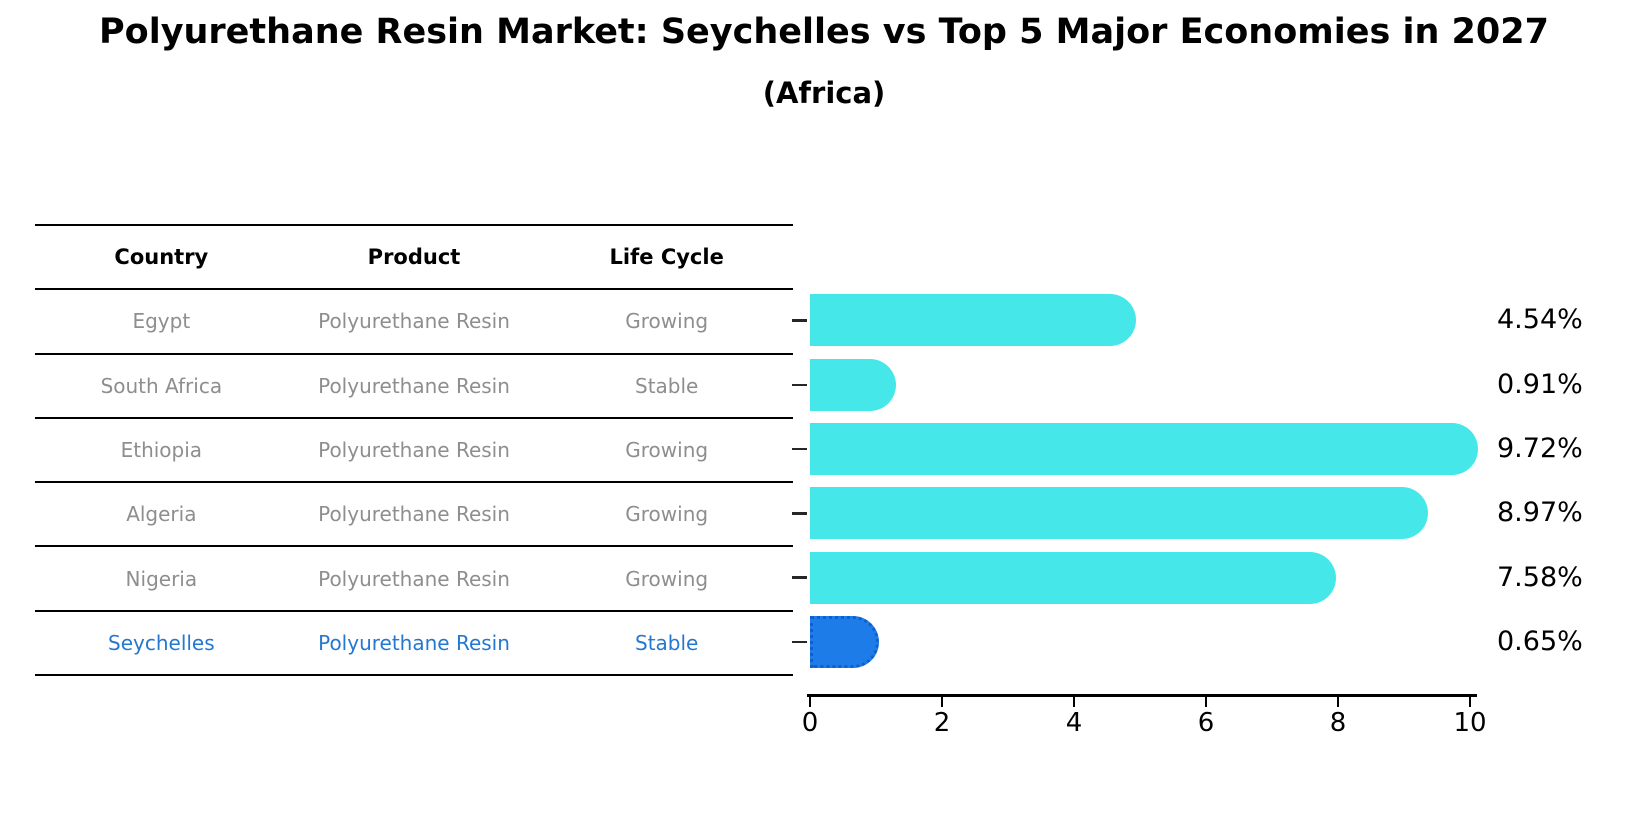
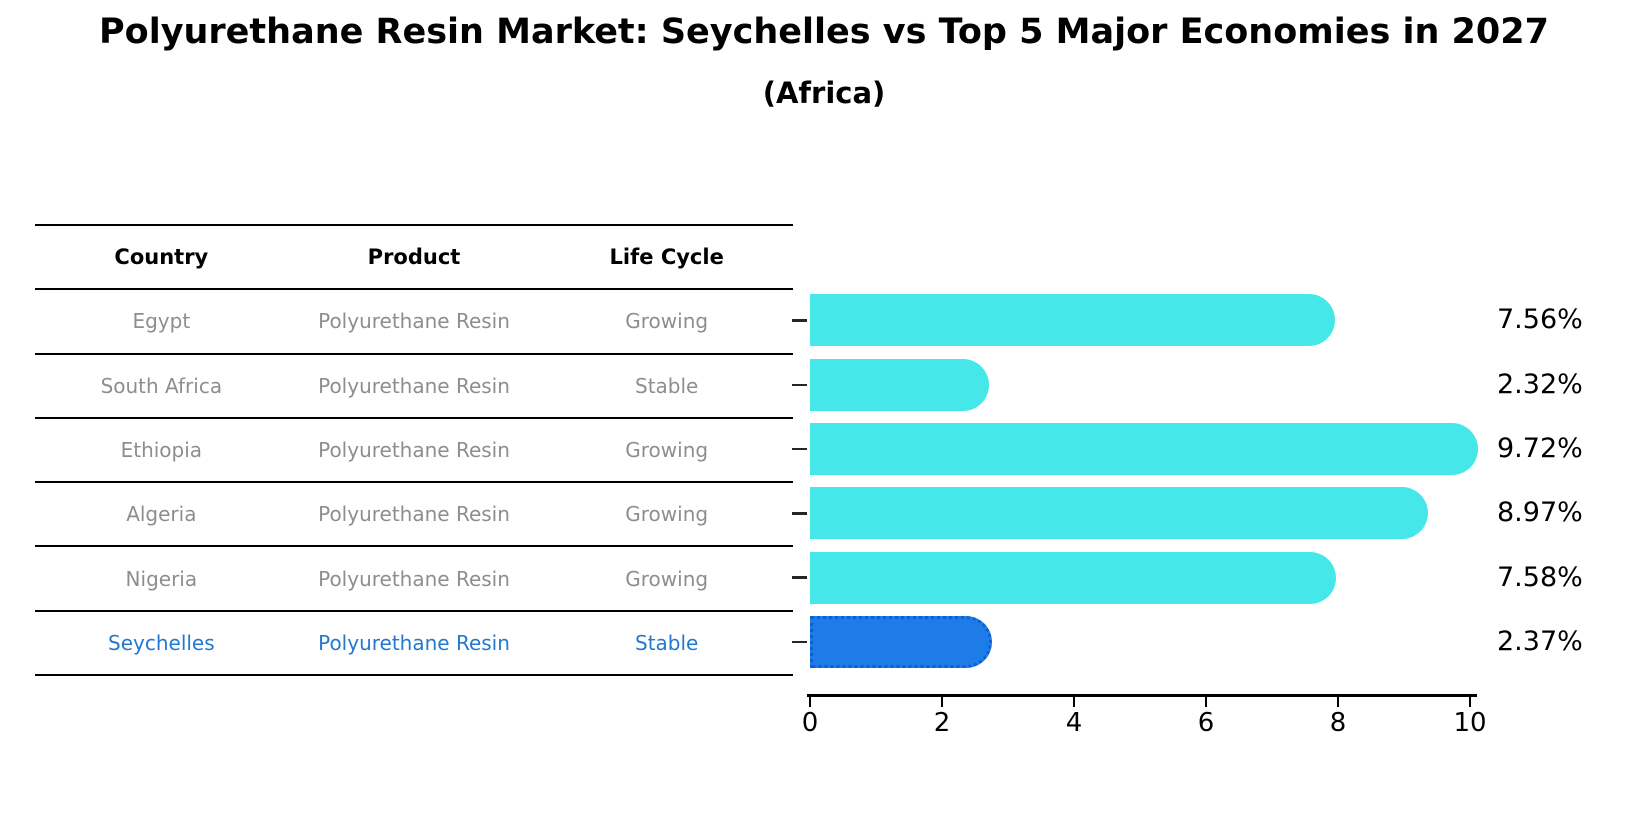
Egypt: 4.54% -> 7.56%
South Africa: 0.91% -> 2.32%
Seychelles: 0.65% -> 2.37%
